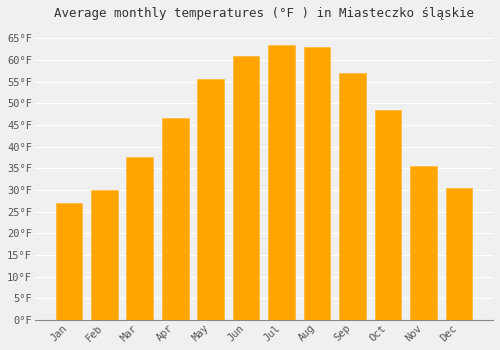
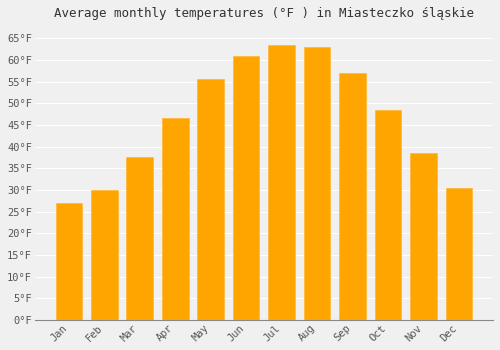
Nov: 35.5°F -> 38.5°F
